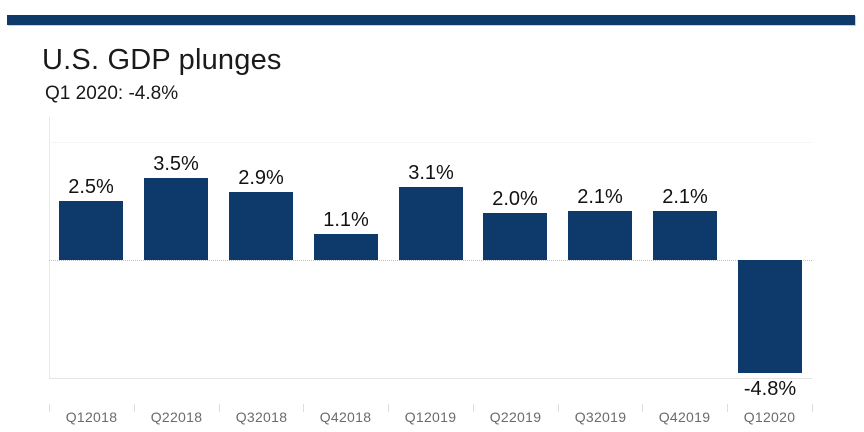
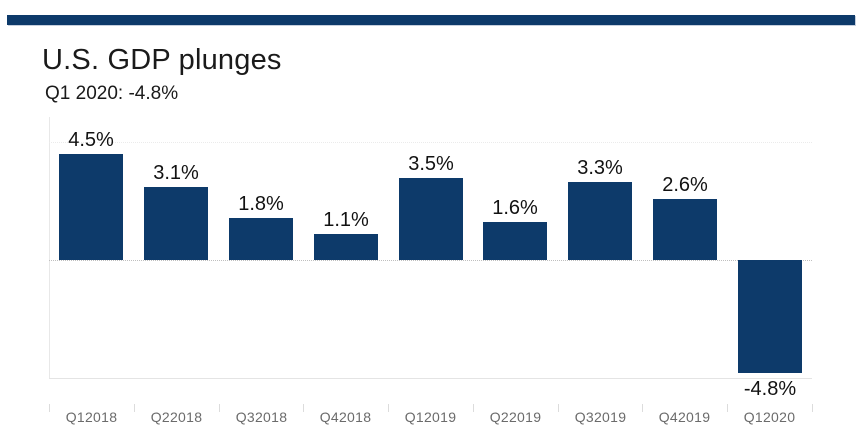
Q12018: 2.5% -> 4.5%
Q22018: 3.5% -> 3.1%
Q32018: 2.9% -> 1.8%
Q12019: 3.1% -> 3.5%
Q22019: 2.0% -> 1.6%
Q32019: 2.1% -> 3.3%
Q42019: 2.1% -> 2.6%
